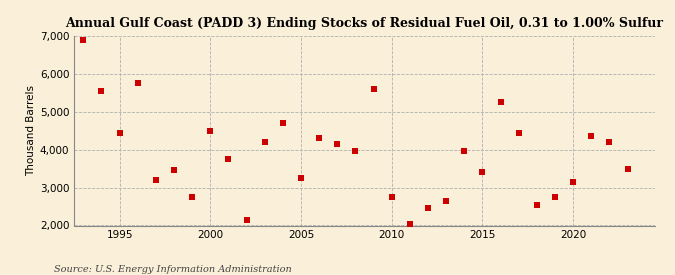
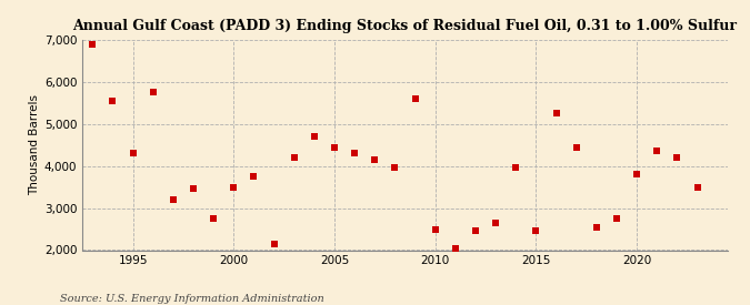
1995: 4,450 -> 4,300
2000: 4,500 -> 3,500
2005: 3,250 -> 4,450
2010: 2,750 -> 2,500
2015: 3,400 -> 2,450
2020: 3,150 -> 3,800
